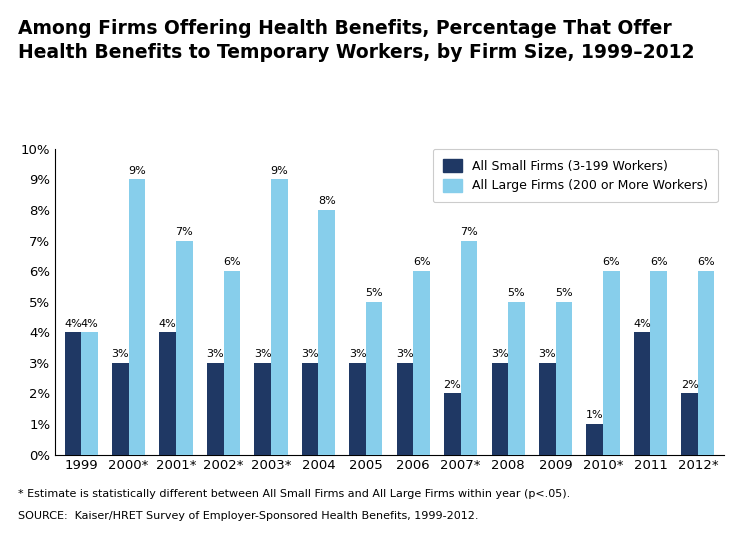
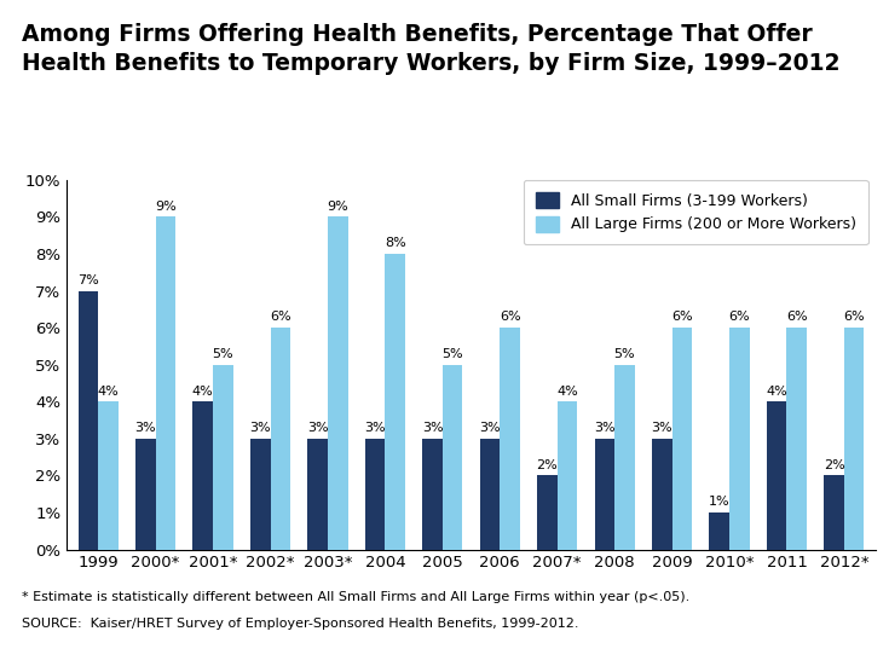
All Small Firms (3-199 Workers)/1999: 4% -> 7%
All Large Firms (200 or More Workers)/2001*: 7% -> 5%
All Large Firms (200 or More Workers)/2007*: 7% -> 4%
All Large Firms (200 or More Workers)/2009: 5% -> 6%
